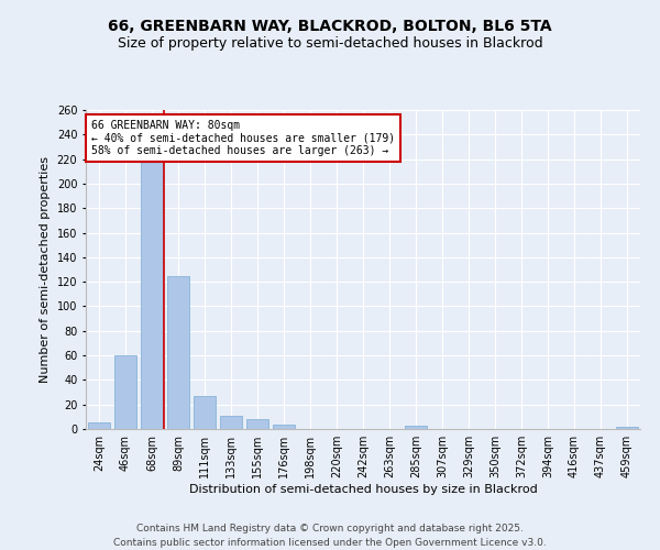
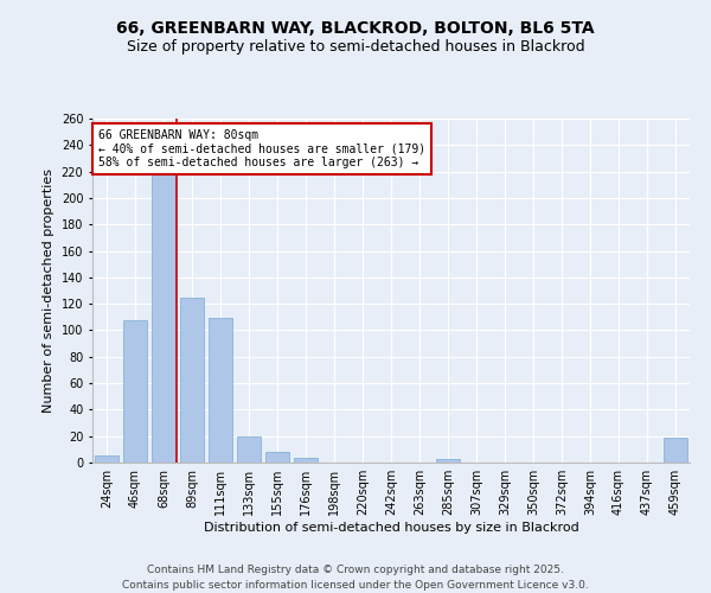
46sqm: 60 -> 108
111sqm: 27 -> 109
133sqm: 11 -> 20
459sqm: 2 -> 19
